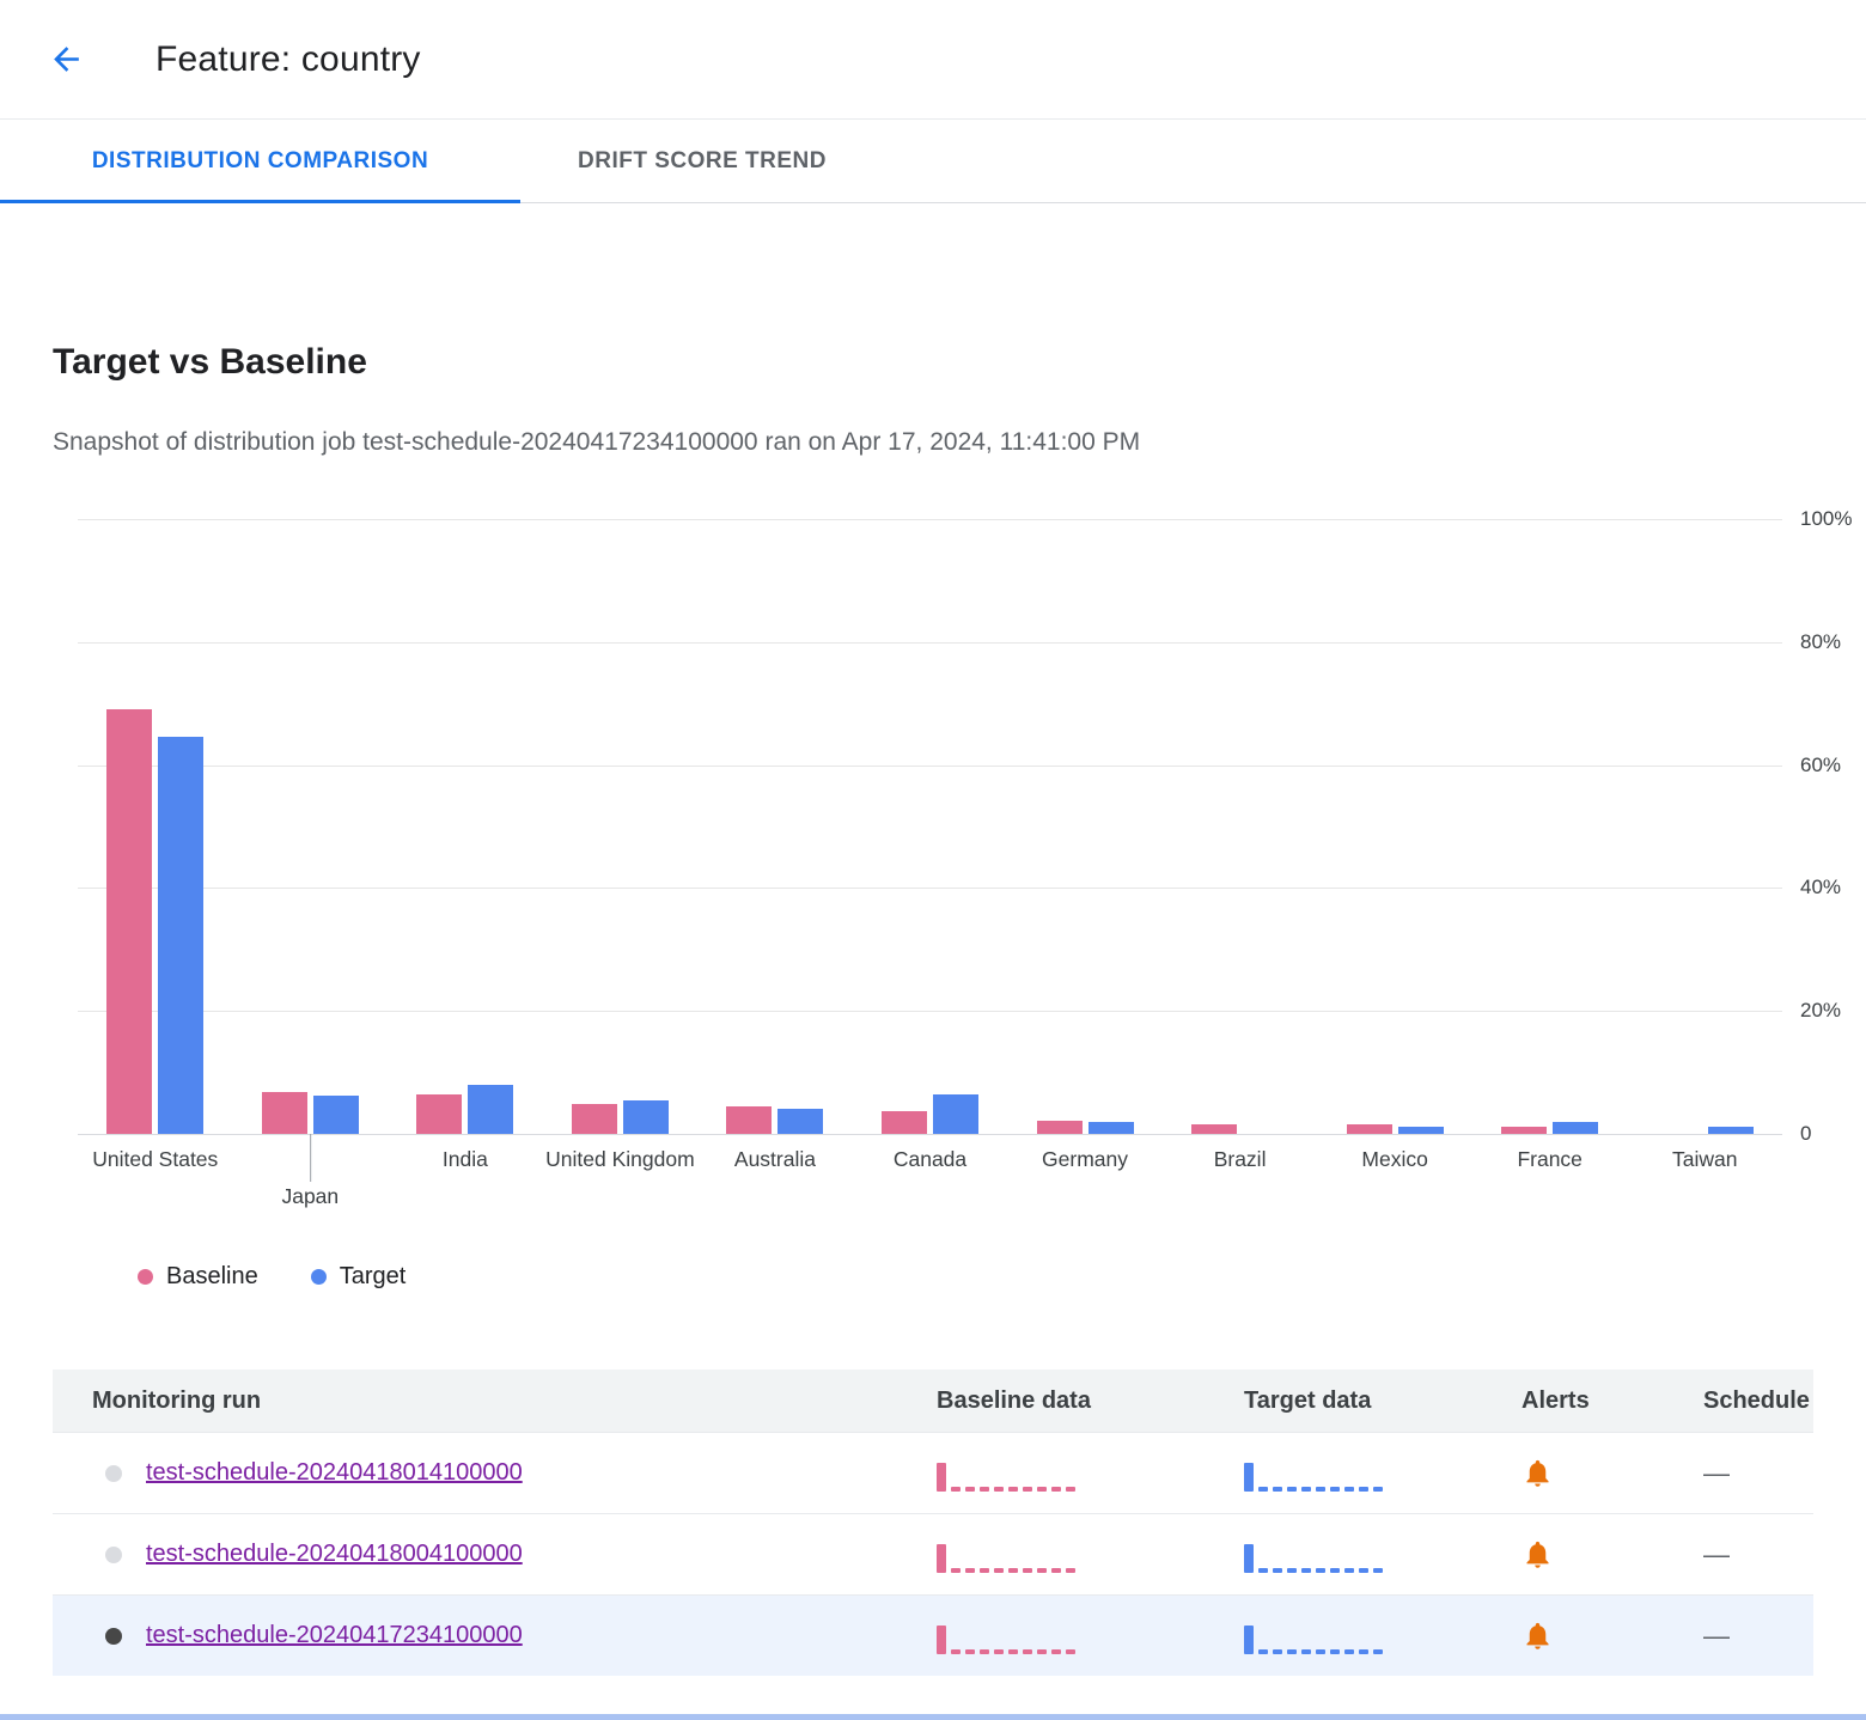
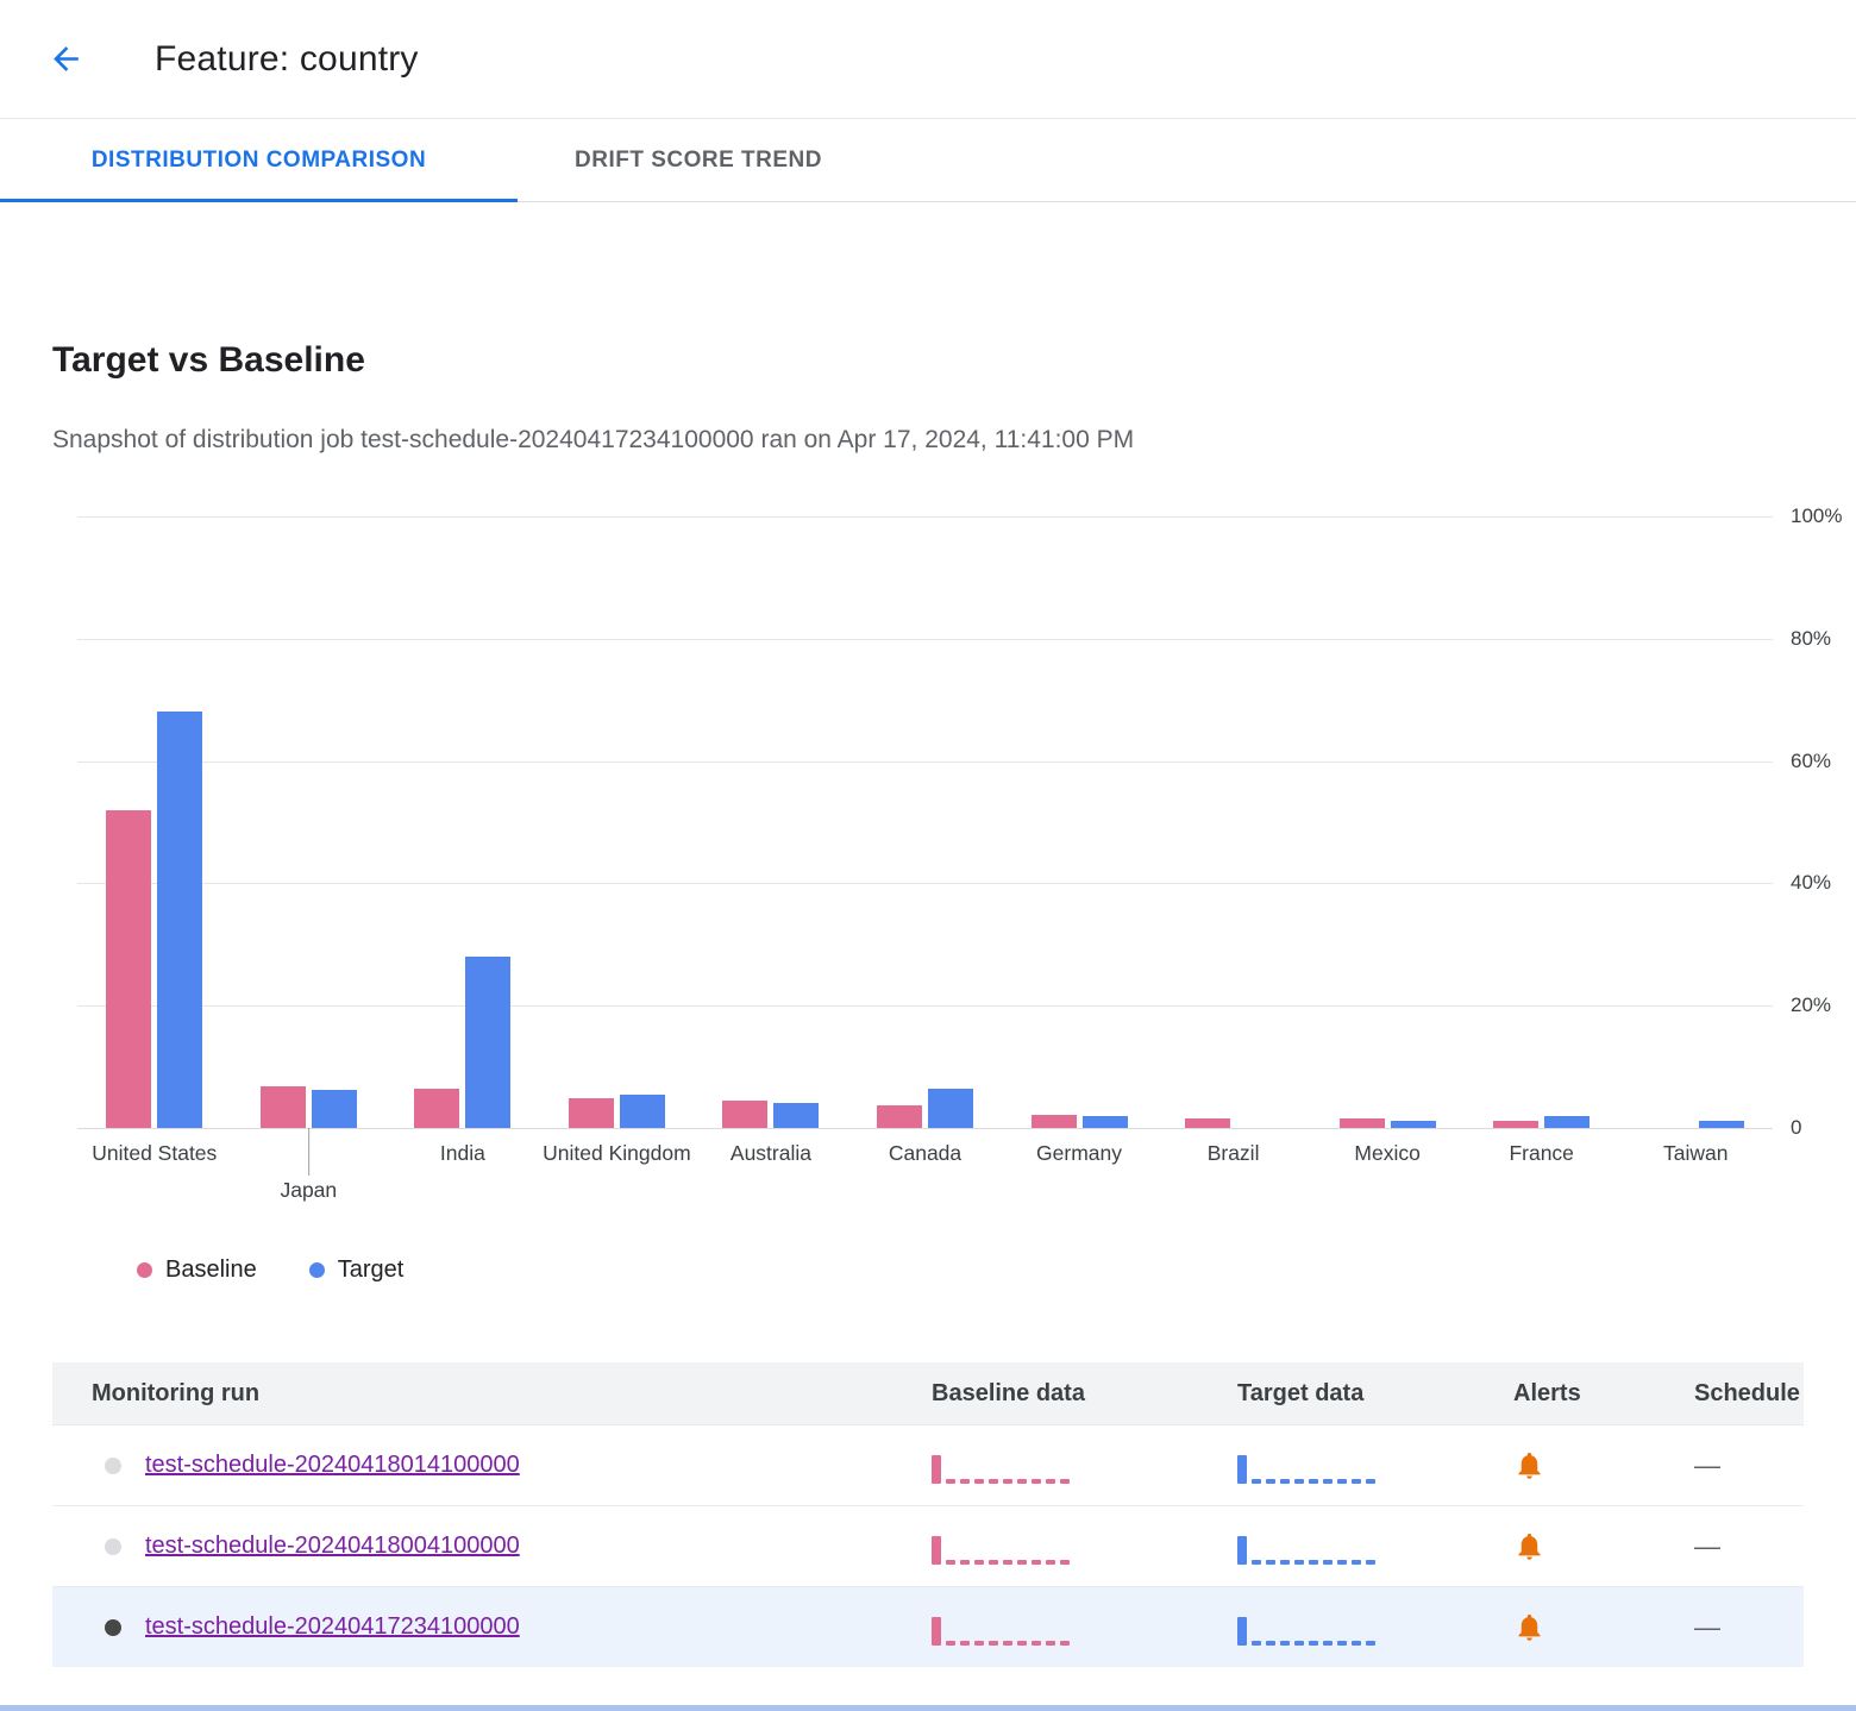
Baseline/United States: 69% -> 52%
Target/United States: 64% -> 68%
Target/India: 8% -> 28%
